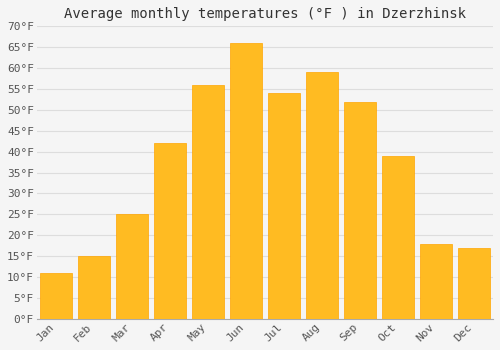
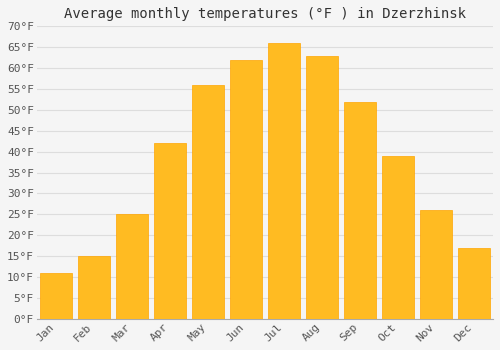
Jun: 66°F -> 62°F
Jul: 54°F -> 66°F
Aug: 59°F -> 63°F
Nov: 18°F -> 26°F
